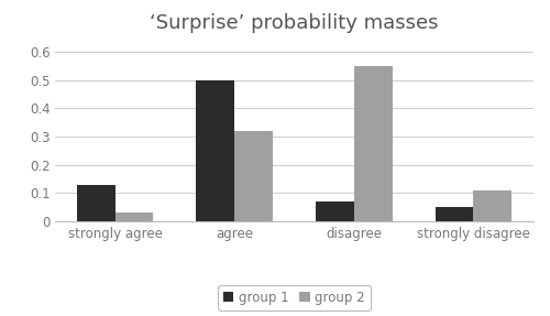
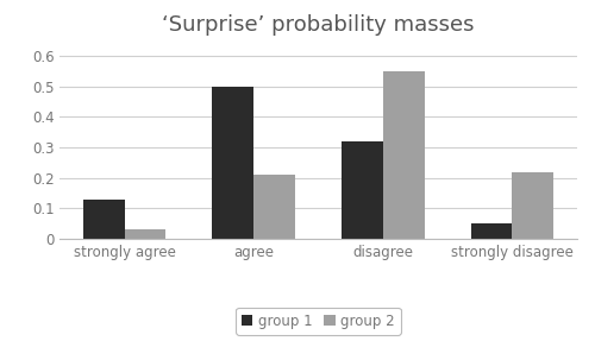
group 2/agree: 0.32 -> 0.21
group 1/disagree: 0.07 -> 0.32
group 2/strongly disagree: 0.11 -> 0.22
